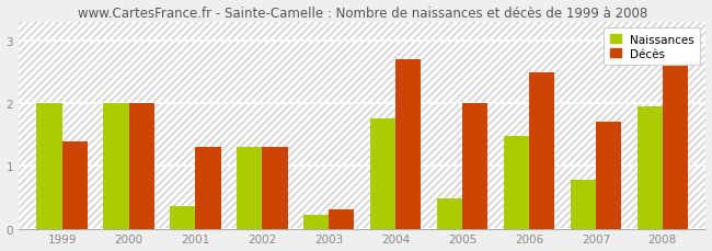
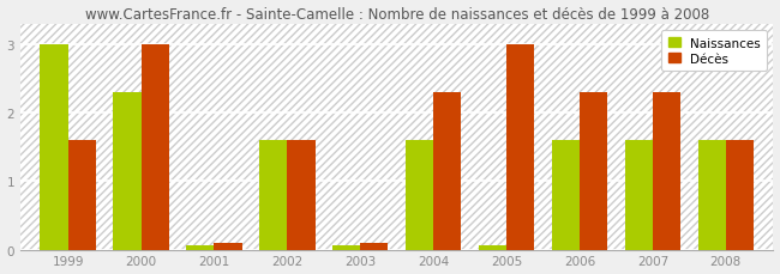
Naissances/1999: 2.00 -> 3.00
Décès/1999: 1.4 -> 1.6
Naissances/2000: 2.00 -> 2.30
Décès/2000: 2.0 -> 3.0
Naissances/2001: 0.36 -> 0.07
Décès/2001: 1.3 -> 0.1
Naissances/2002: 1.30 -> 1.60
Décès/2002: 1.3 -> 1.6
Naissances/2003: 0.22 -> 0.07
Décès/2003: 0.3 -> 0.1
Naissances/2004: 1.76 -> 1.60
Décès/2004: 2.7 -> 2.3
Naissances/2005: 0.48 -> 0.07
Décès/2005: 2.0 -> 3.0
Naissances/2006: 1.48 -> 1.60
Décès/2006: 2.5 -> 2.3
Naissances/2007: 0.78 -> 1.60
Décès/2007: 1.7 -> 2.3
Naissances/2008: 1.96 -> 1.60
Décès/2008: 2.6 -> 1.6
